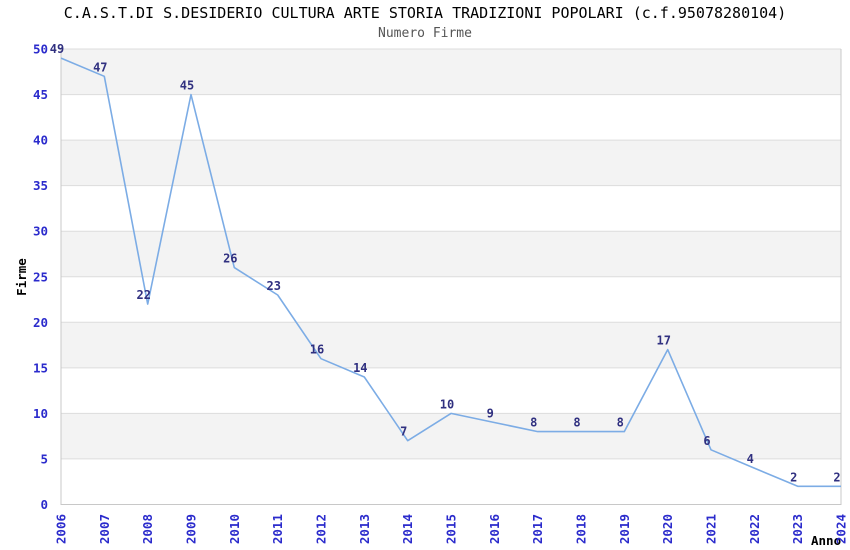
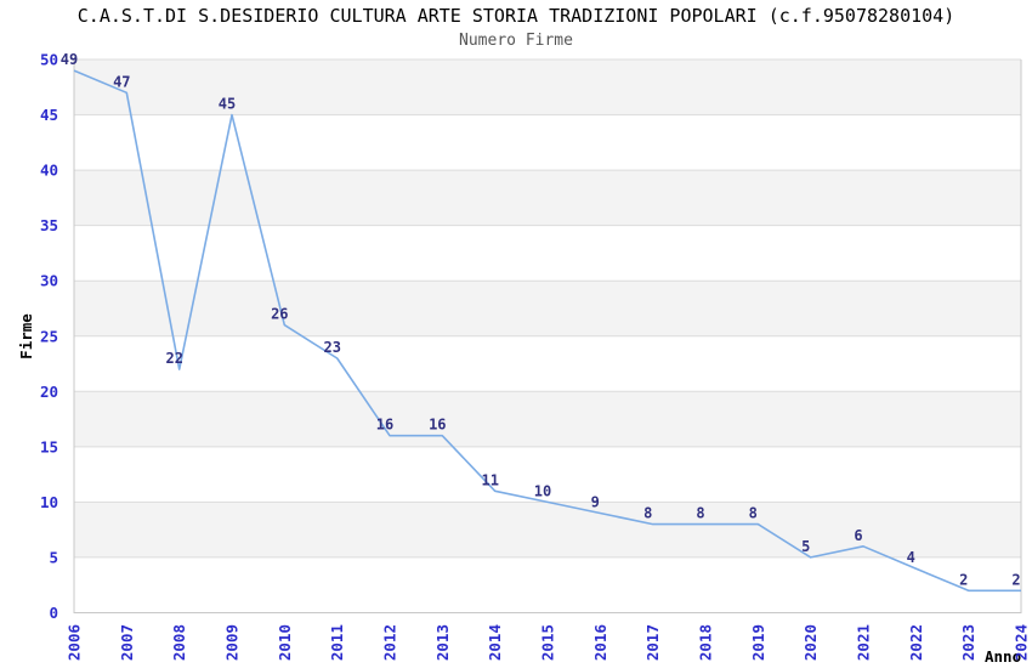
2013: 14 -> 16
2014: 7 -> 11
2020: 17 -> 5
